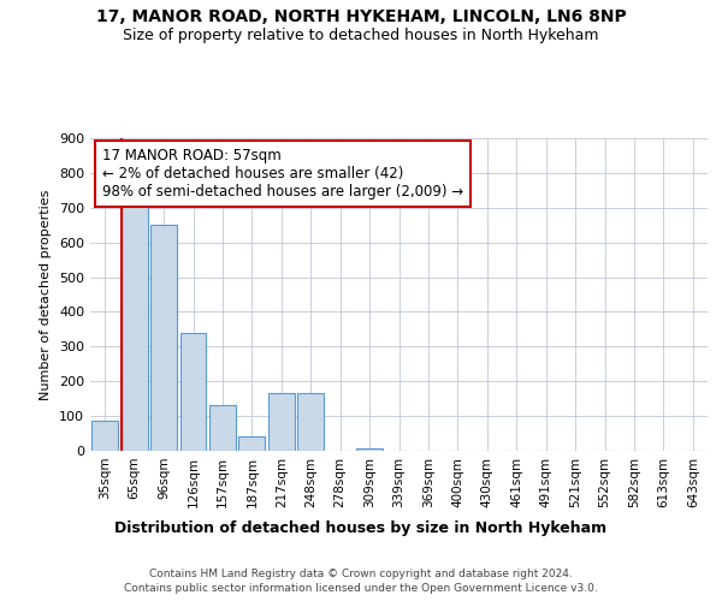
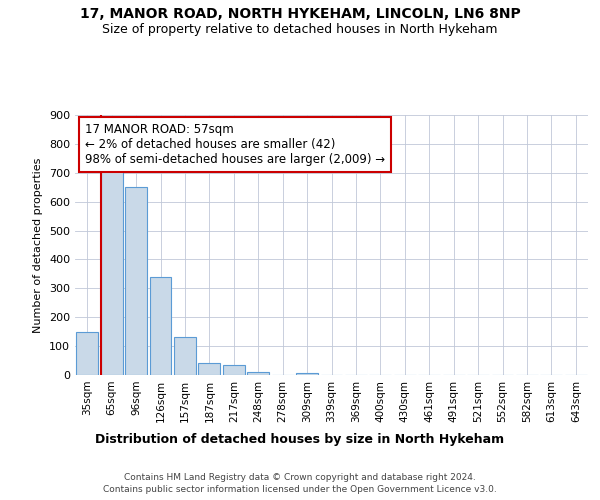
35sqm: 85 -> 150
217sqm: 165 -> 33
248sqm: 165 -> 11
